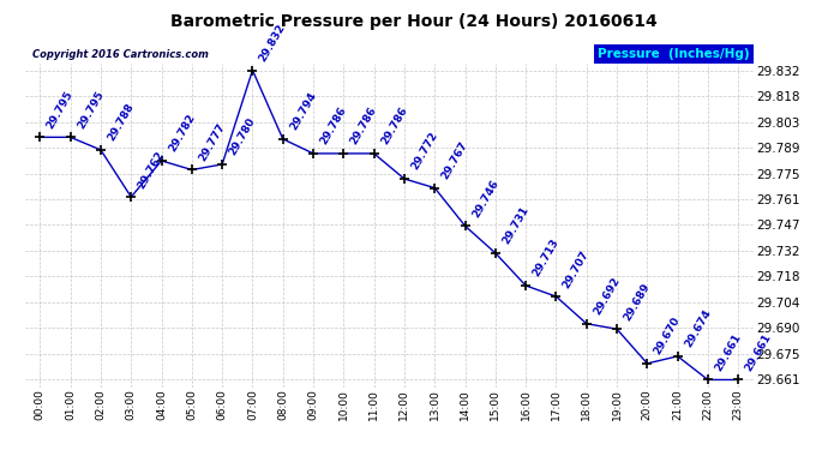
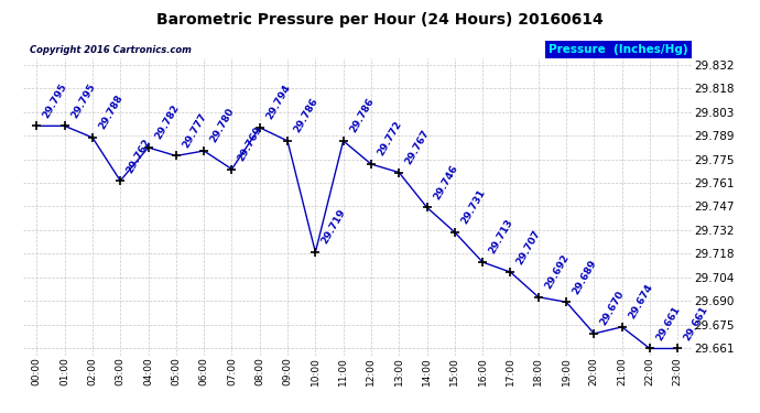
07:00: 29.832 -> 29.769
10:00: 29.786 -> 29.719
